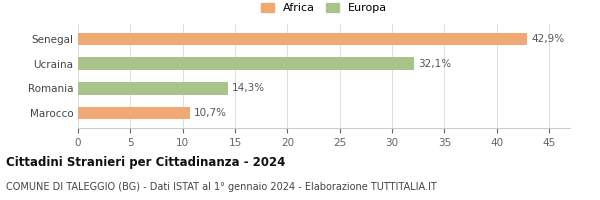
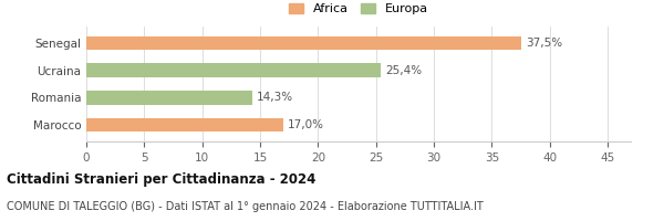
Senegal: 42,9% -> 37,5%
Ucraina: 32,1% -> 25,4%
Marocco: 10,7% -> 17,0%
